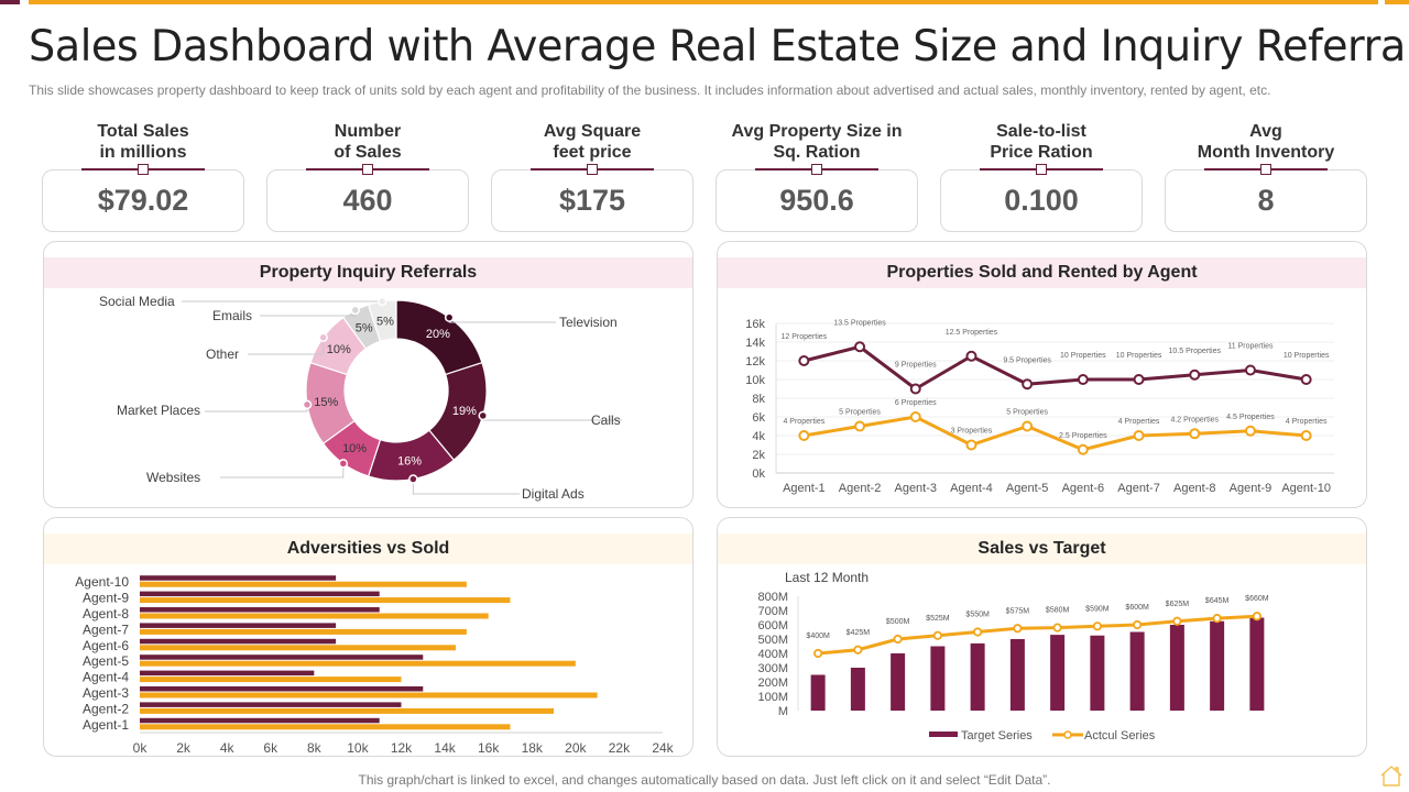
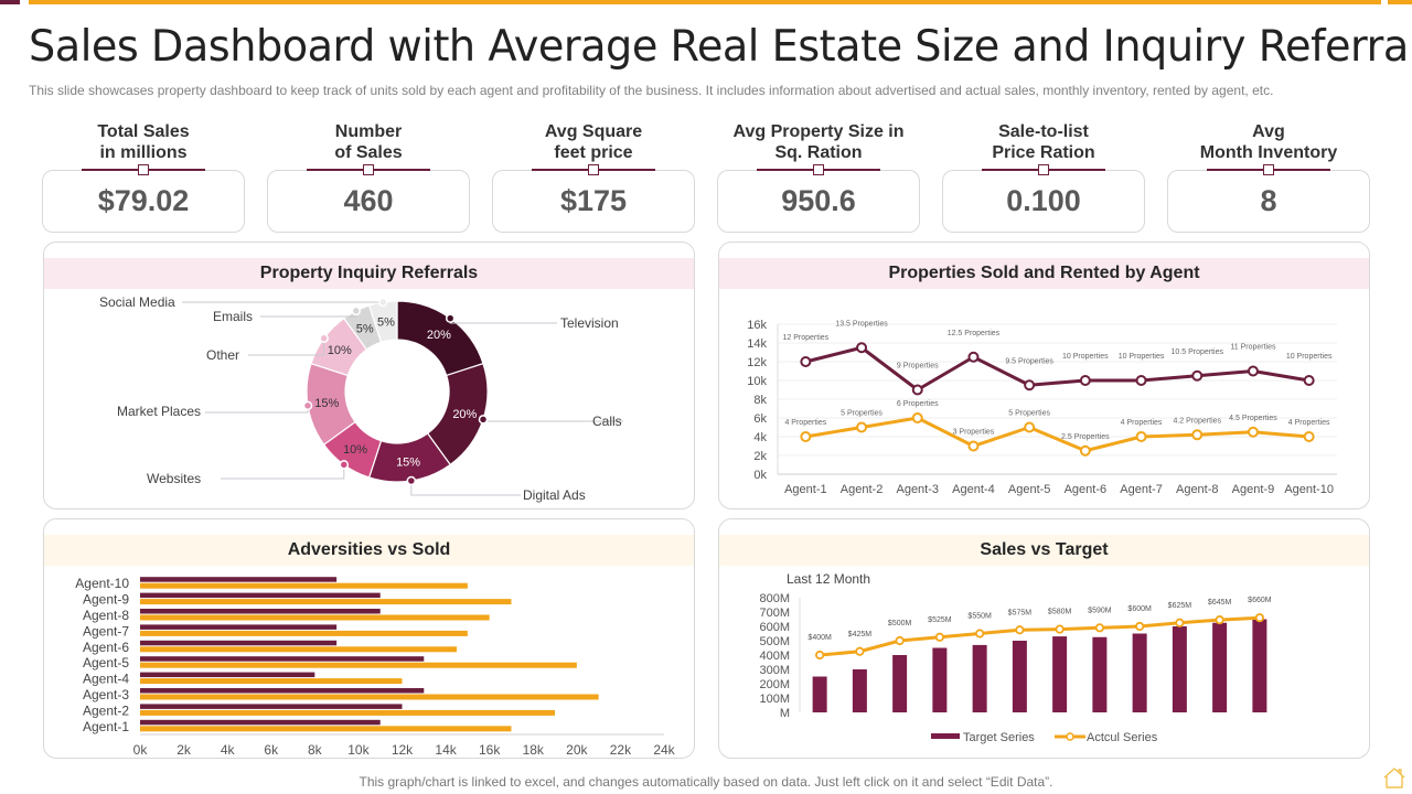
Property Inquiry Referrals/Calls: 19% -> 20%
Property Inquiry Referrals/Digital Ads: 16% -> 15%
